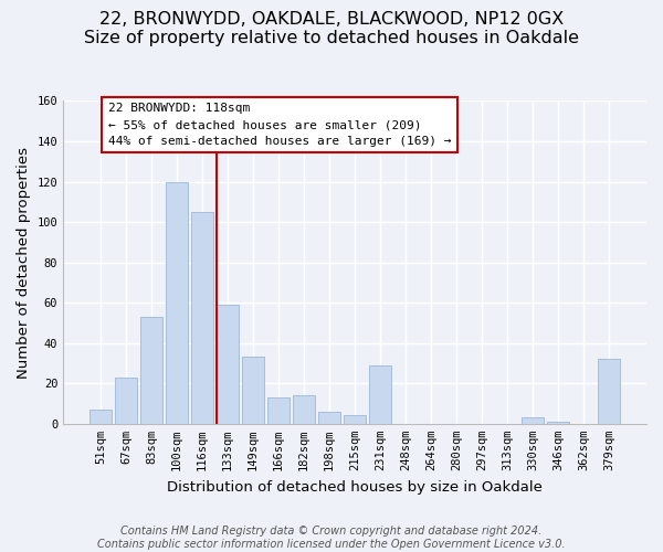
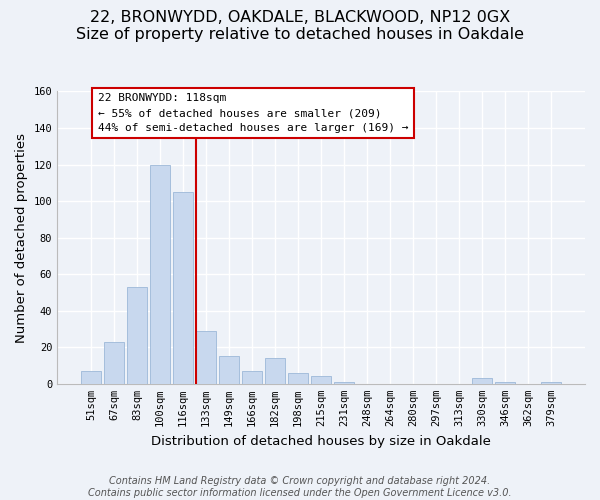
133sqm: 59 -> 29
149sqm: 33 -> 15
166sqm: 13 -> 7
231sqm: 29 -> 1
379sqm: 32 -> 1
